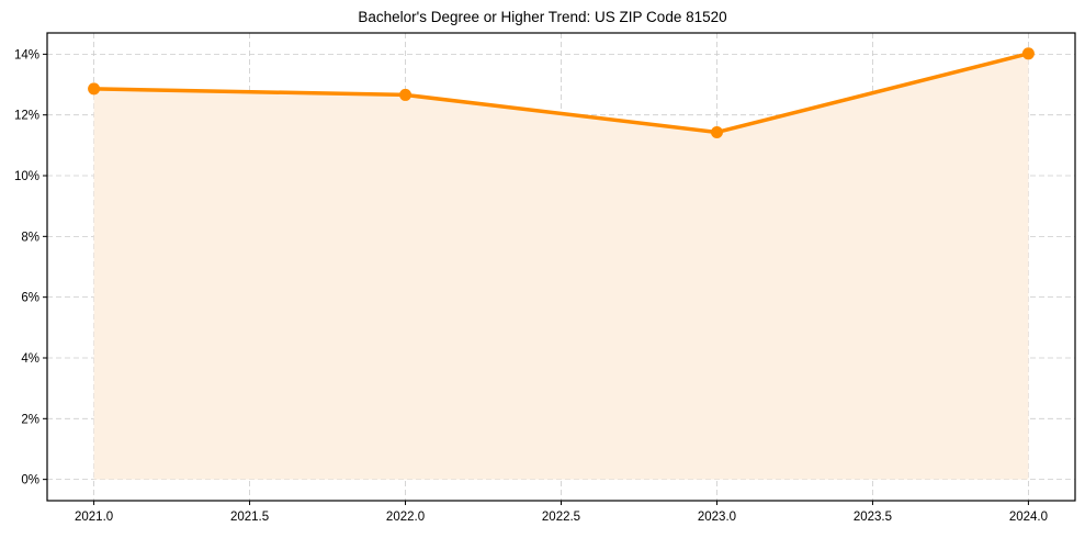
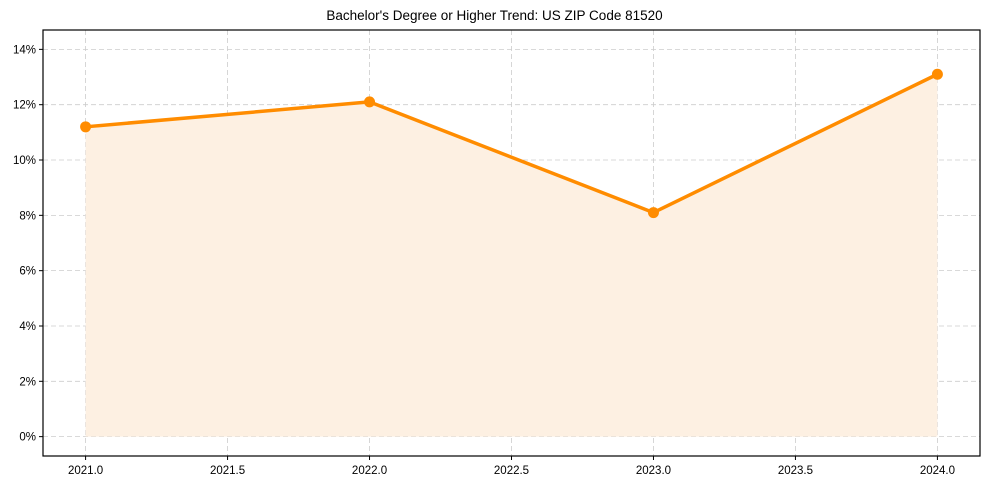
2021.0: 12.9% -> 11.2%
2022.0: 12.7% -> 12.1%
2023.0: 11.4% -> 8.1%
2024.0: 14.0% -> 13.1%
